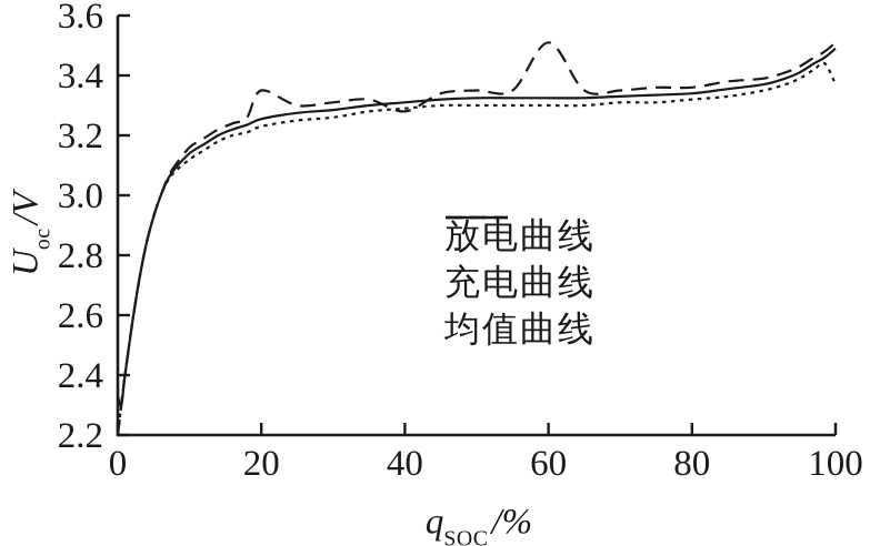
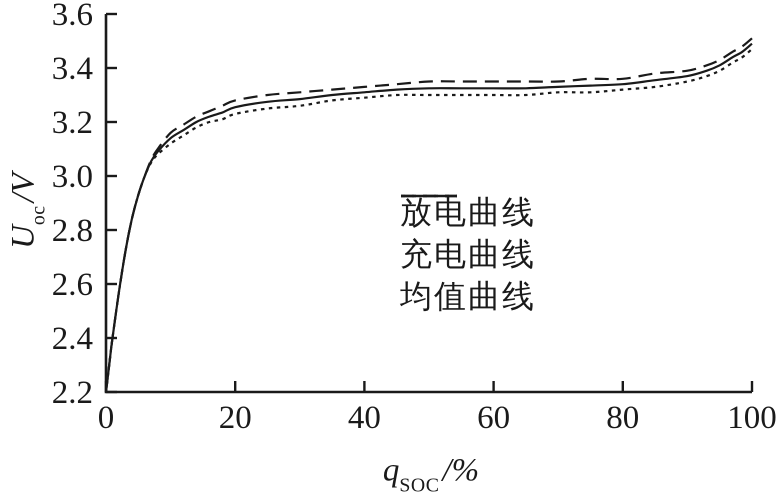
均值曲线/0: 2.33 -> 2.20
充电曲线/20: 3.35 -> 3.28
充电曲线/40: 3.28 -> 3.33
充电曲线/60: 3.51 -> 3.35
放电曲线/100: 3.37 -> 3.47
